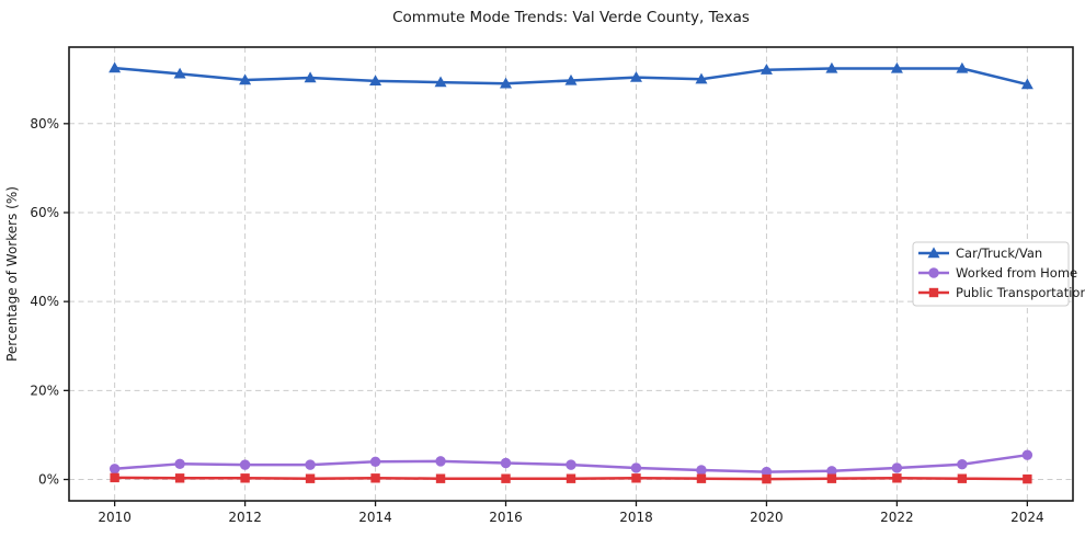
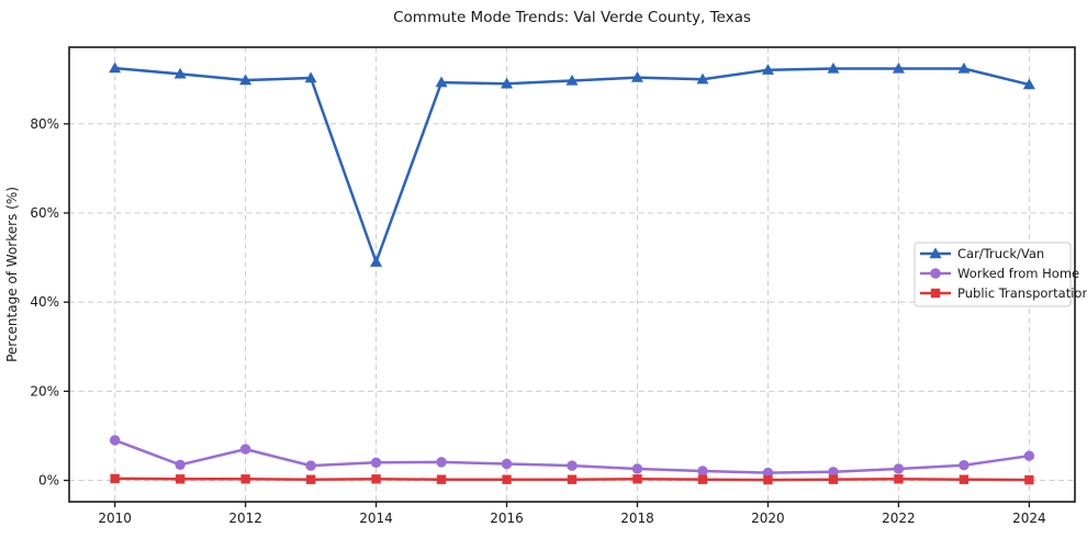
Worked from Home/2010: 2% -> 9%
Worked from Home/2012: 3% -> 7%
Car/Truck/Van/2014: 90% -> 49%
